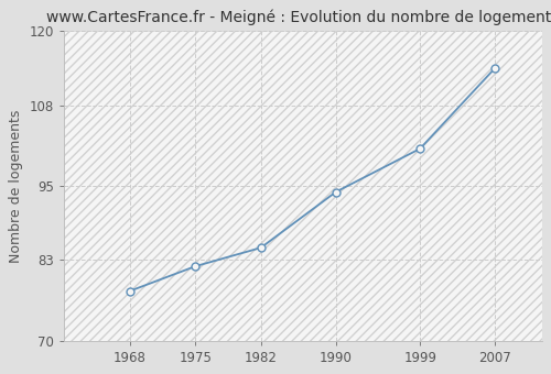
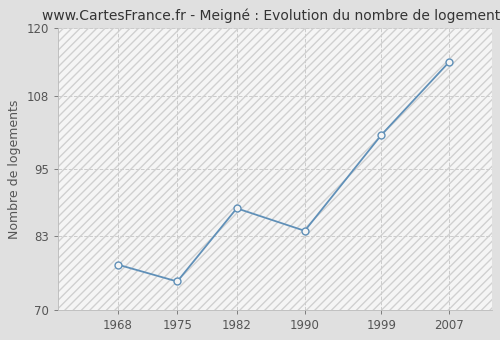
1975: 82 -> 75
1982: 85 -> 88
1990: 94 -> 84
